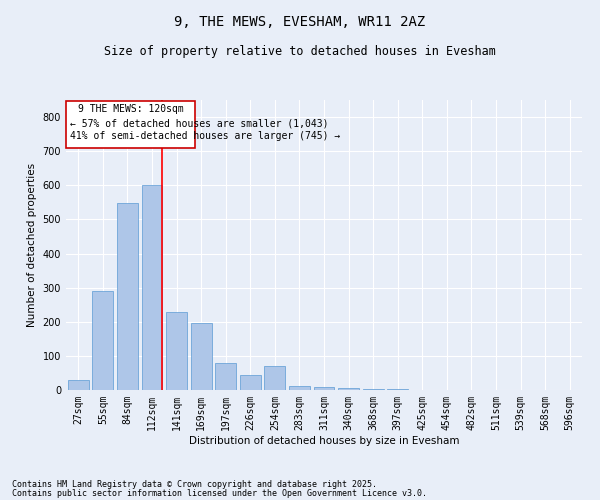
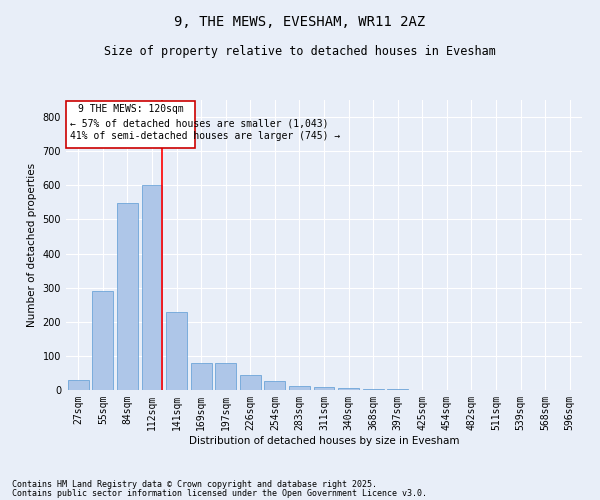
169sqm: 195 -> 80
254sqm: 70 -> 27
